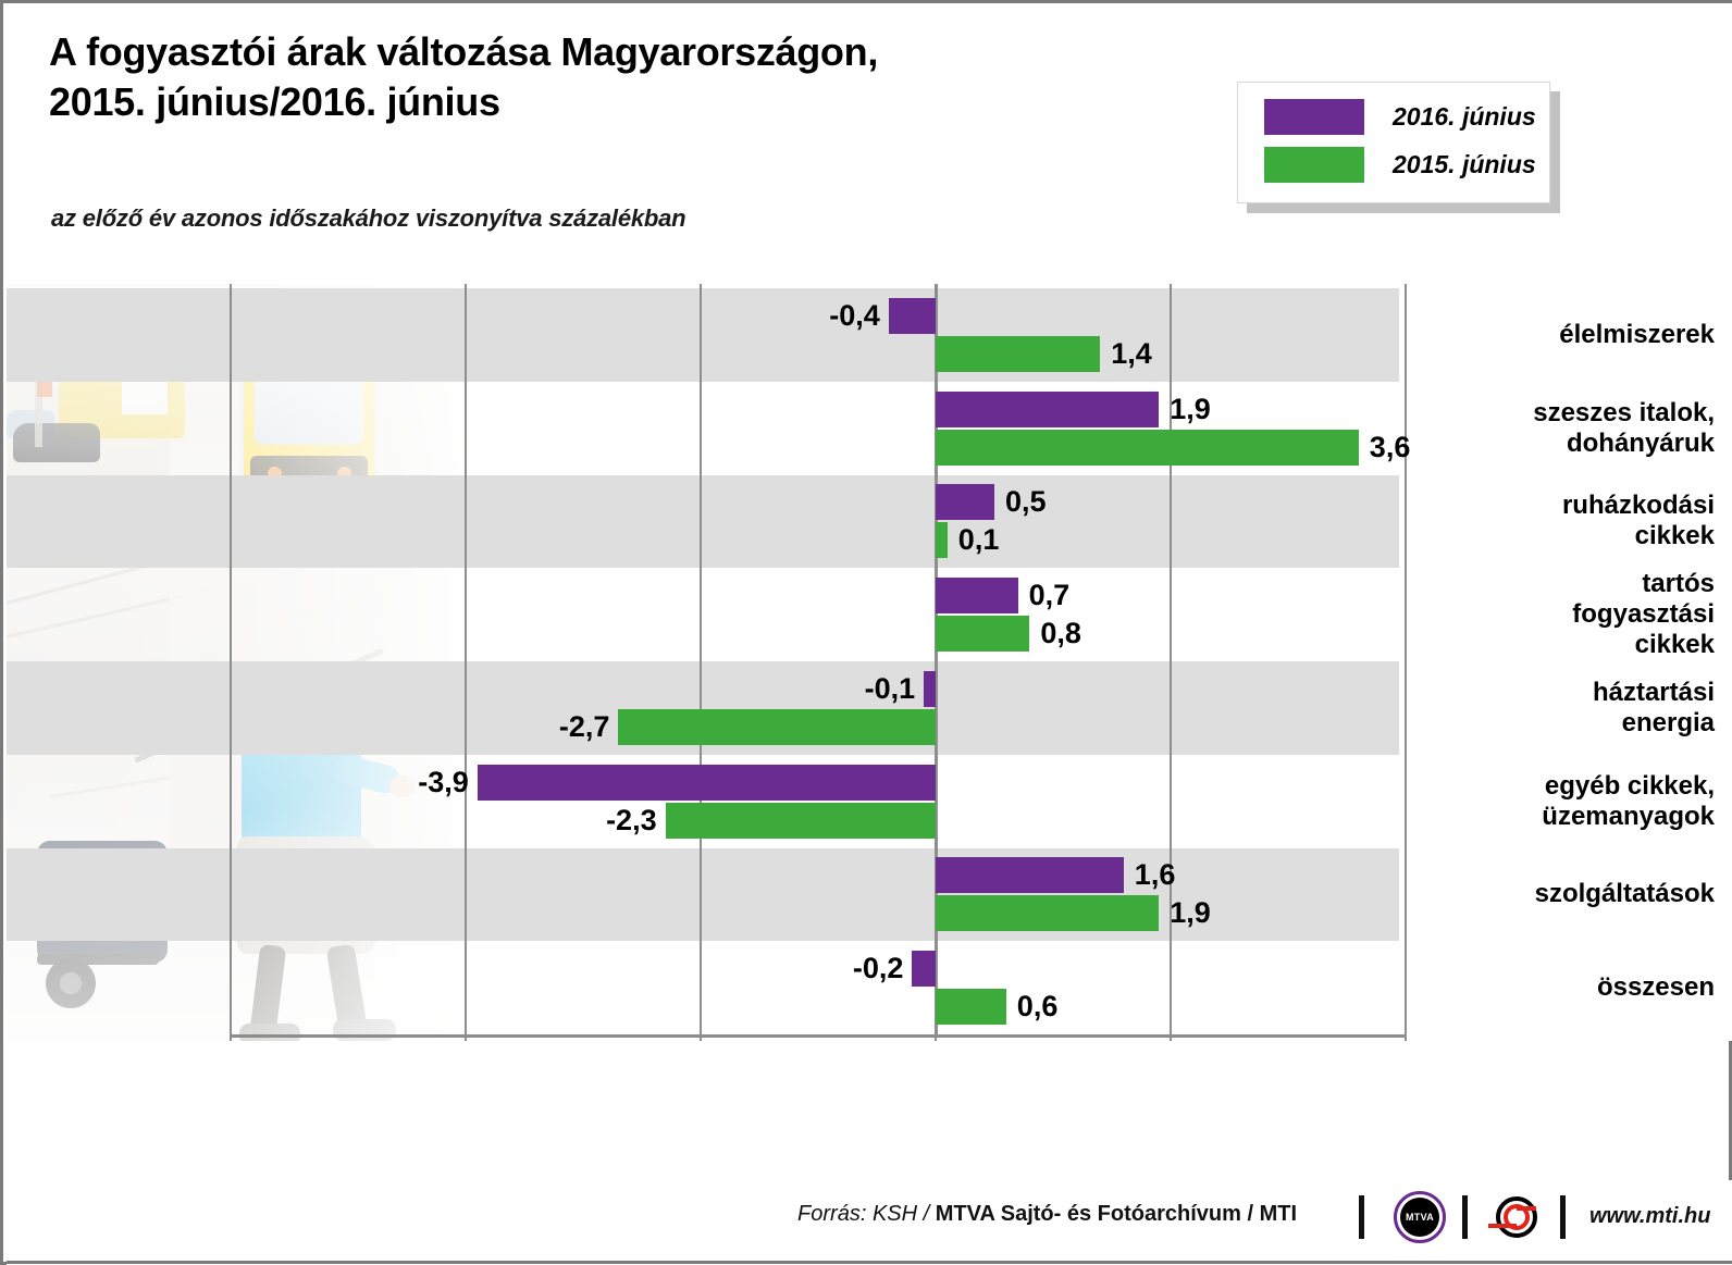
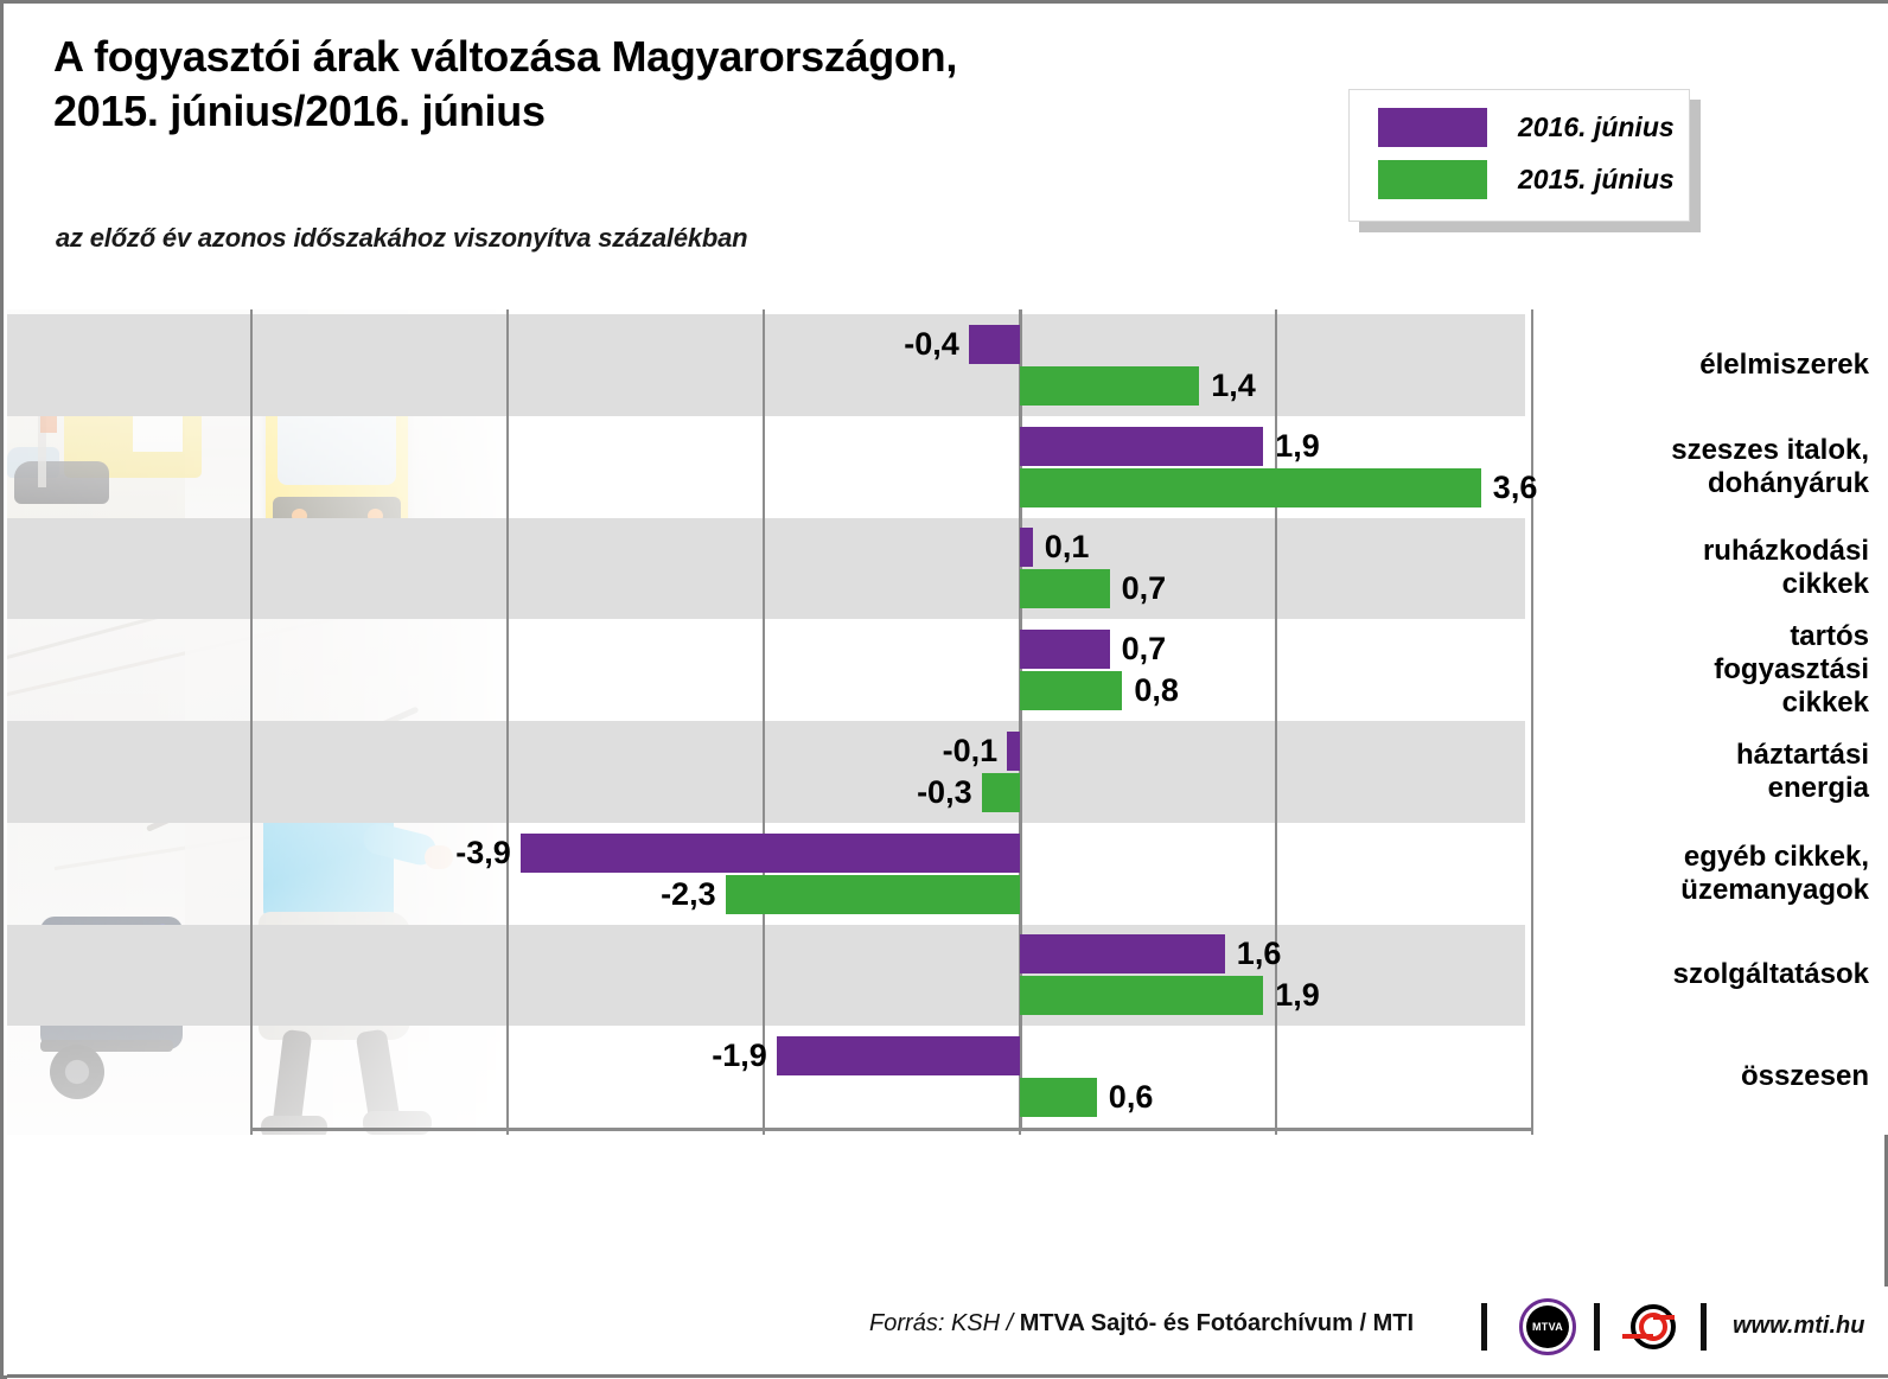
2016. június/ruházkodási cikkek: 0,5 -> 0,1
2015. június/ruházkodási cikkek: 0,1 -> 0,7
2015. június/háztartási energia: -2,7 -> -0,3
2016. június/összesen: -0,2 -> -1,9
